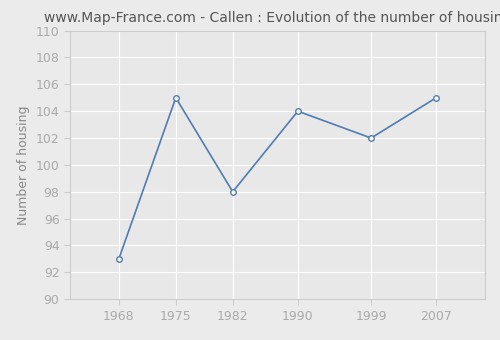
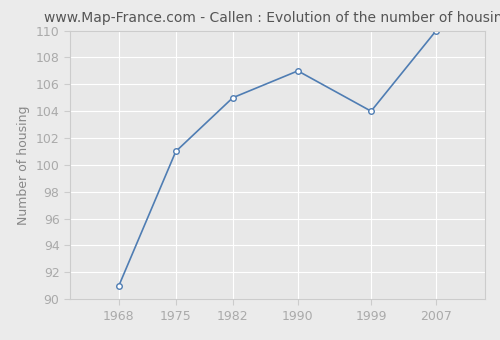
1968: 93 -> 91
1975: 105 -> 101
1982: 98 -> 105
1990: 104 -> 107
1999: 102 -> 104
2007: 105 -> 110
